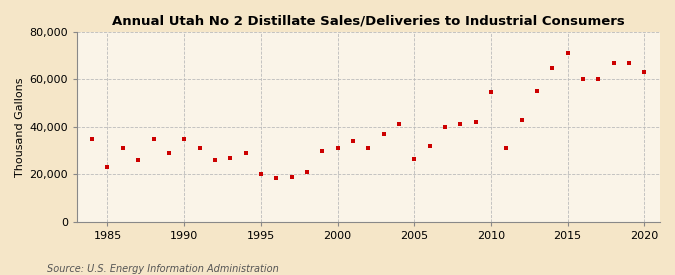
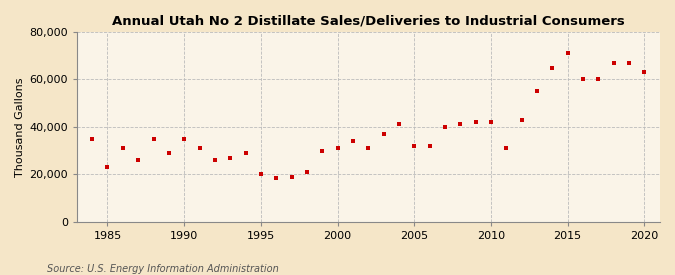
2005: 26,500 -> 32,000
2010: 54,500 -> 42,000
